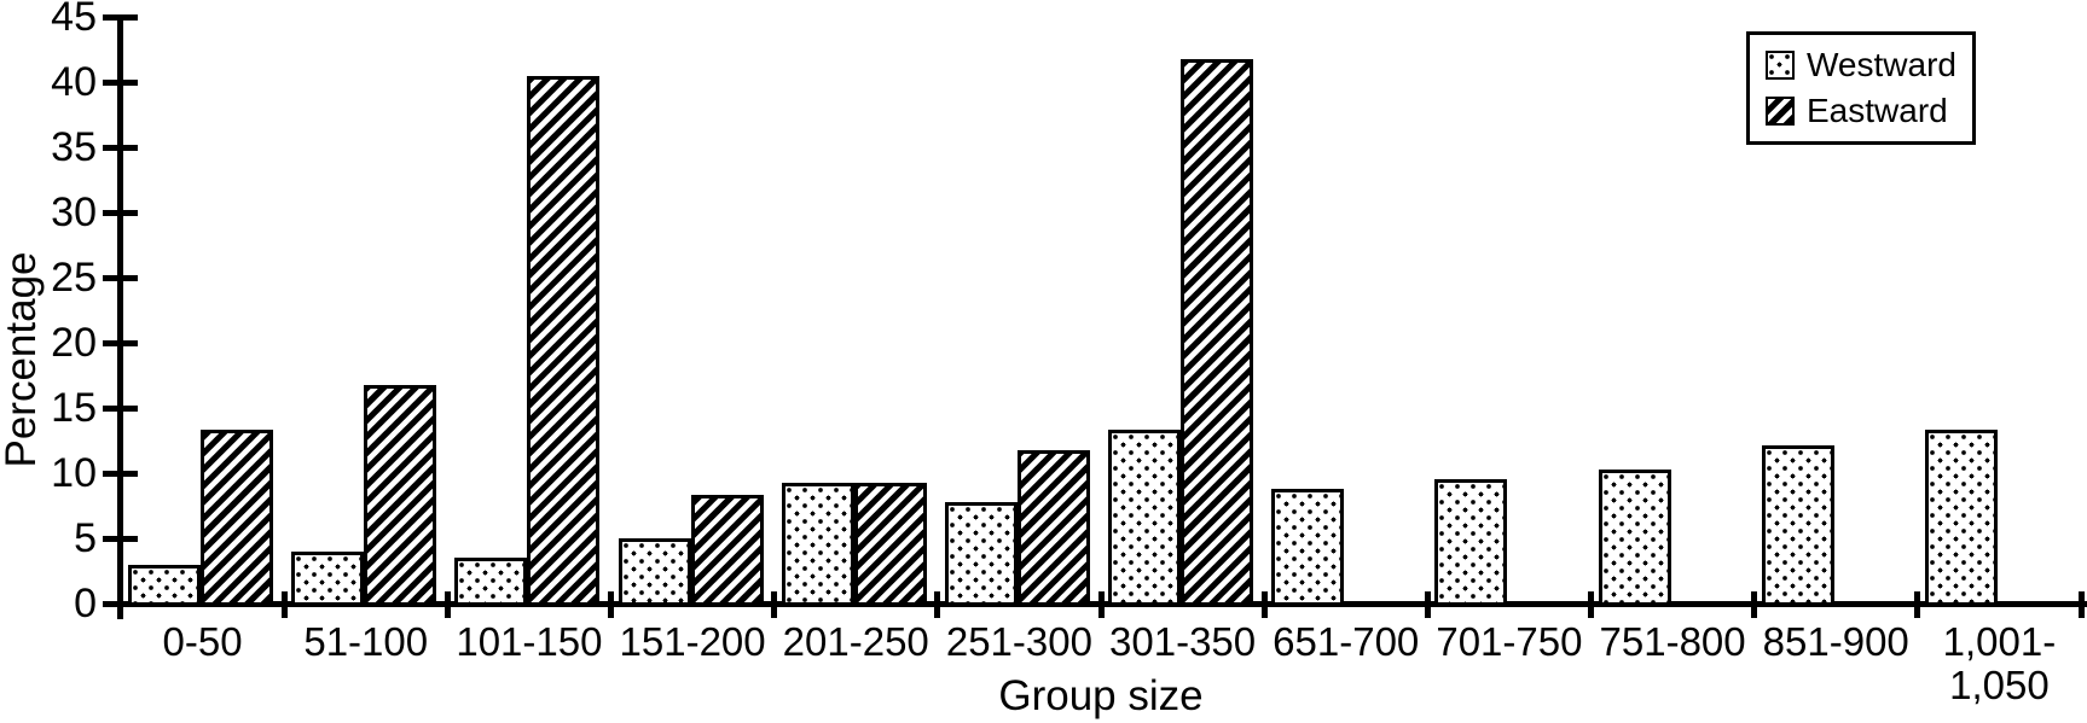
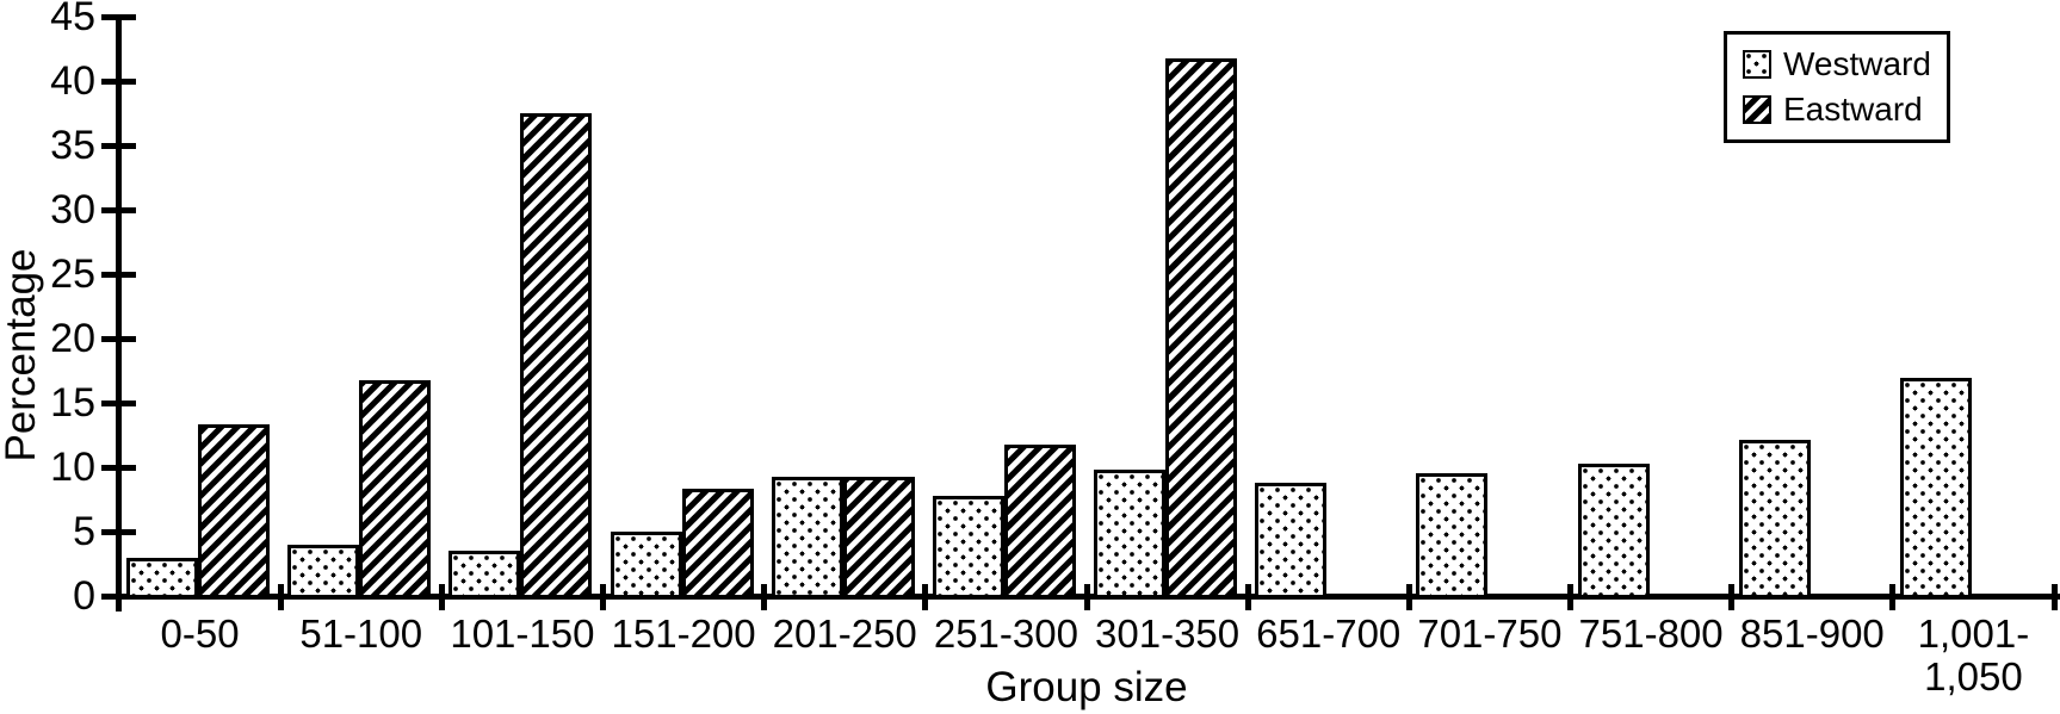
Eastward/101-150: 40.5 -> 37.5
Westward/301-350: 13.3 -> 9.8
Westward/1,001- 1,050: 13.3 -> 16.9
